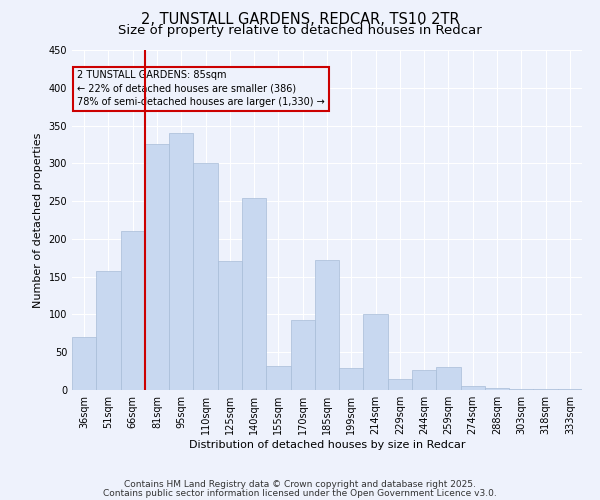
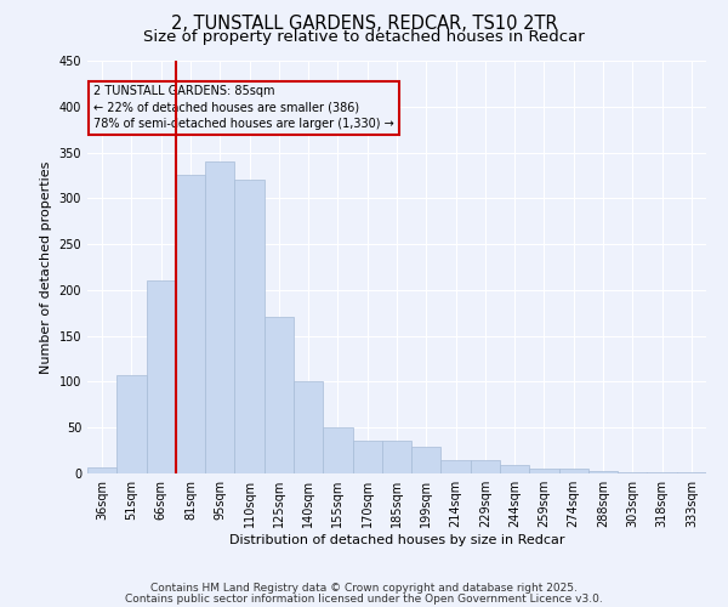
36sqm: 70 -> 6
51sqm: 158 -> 107
110sqm: 300 -> 320
140sqm: 254 -> 100
155sqm: 32 -> 50
170sqm: 92 -> 36
185sqm: 172 -> 36
214sqm: 100 -> 15
244sqm: 26 -> 9
259sqm: 30 -> 5
